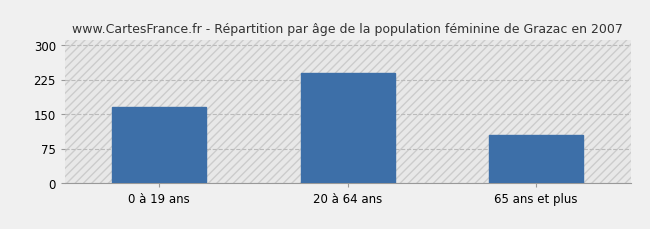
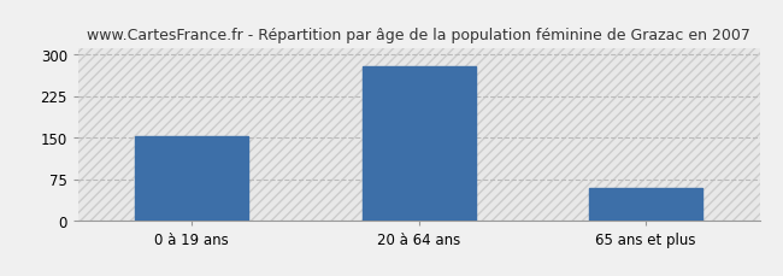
0 à 19 ans: 165 -> 153
20 à 64 ans: 240 -> 278
65 ans et plus: 105 -> 58
